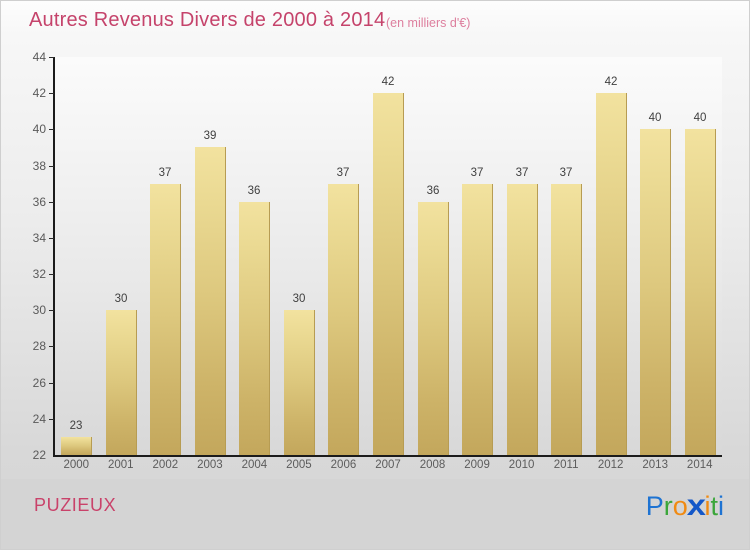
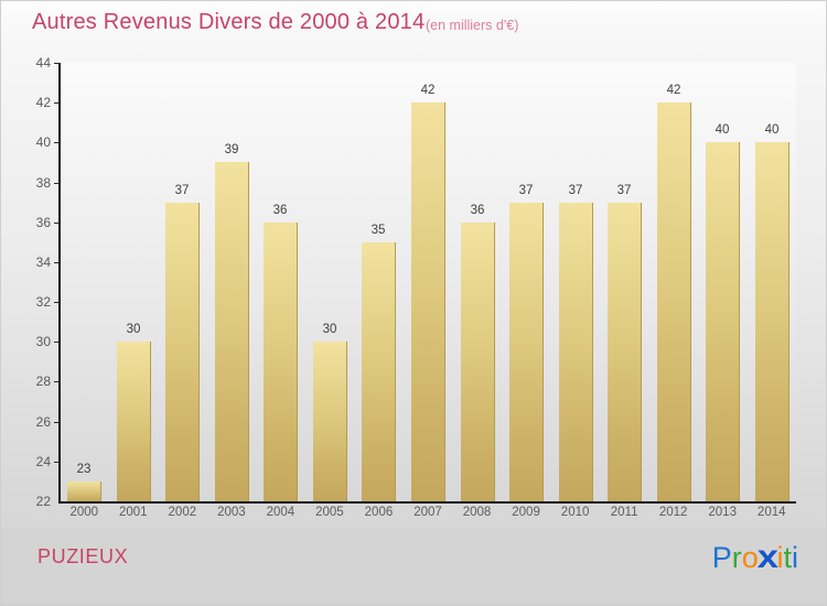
2006: 37 -> 35
